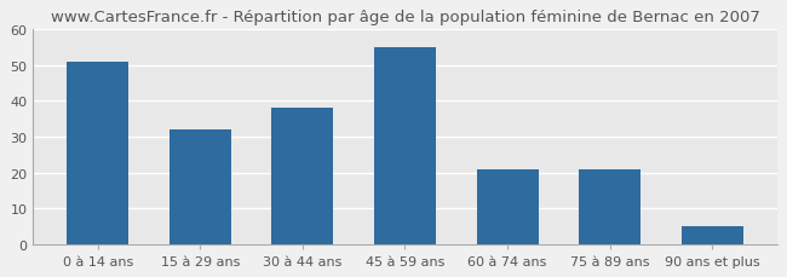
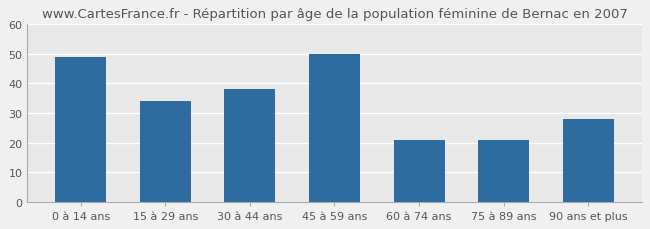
0 à 14 ans: 51 -> 49
15 à 29 ans: 32 -> 34
45 à 59 ans: 55 -> 50
90 ans et plus: 5 -> 28
